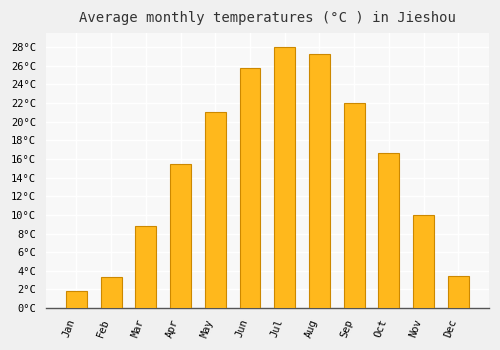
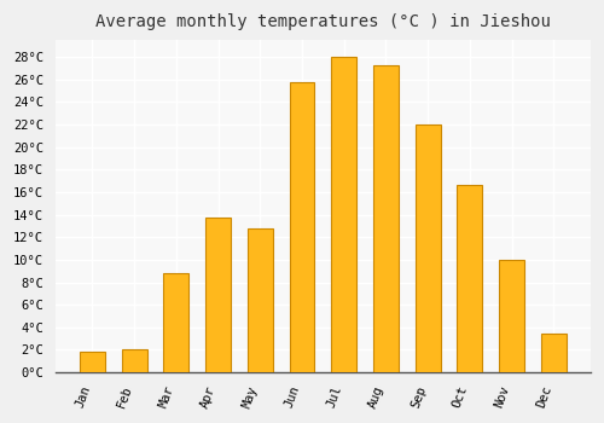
Feb: 3.3°C -> 2.0°C
Apr: 15.5°C -> 13.8°C
May: 21.0°C -> 12.8°C
